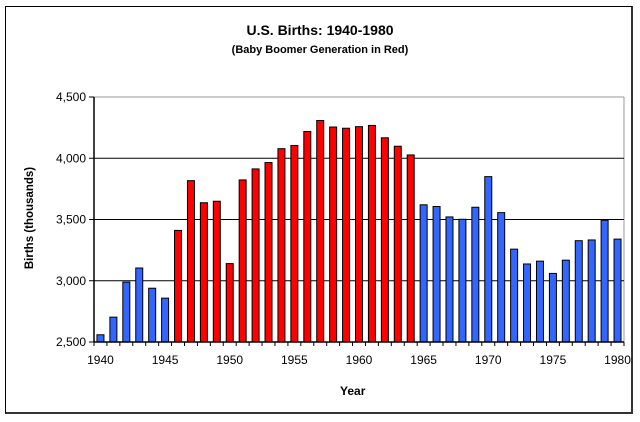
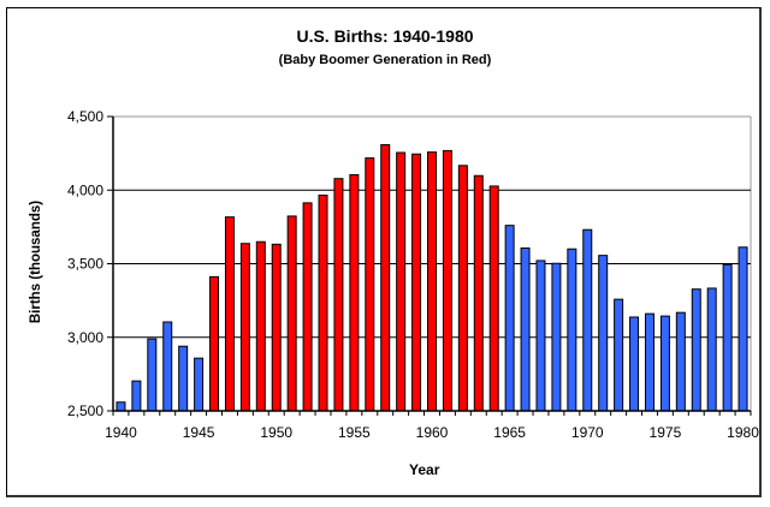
1950: 3140 -> 3630
1965: 3620 -> 3760
1970: 3850 -> 3730
1975: 3060 -> 3140
1980: 3340 -> 3610
